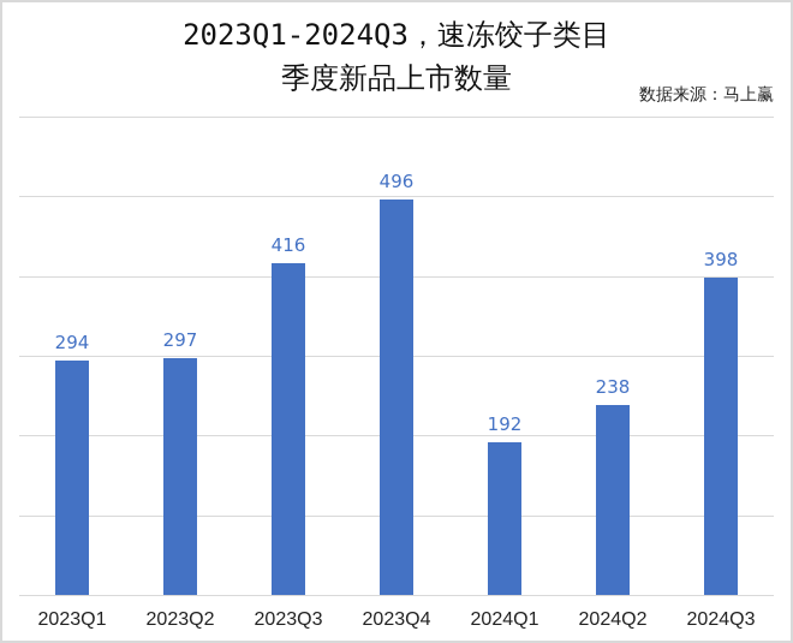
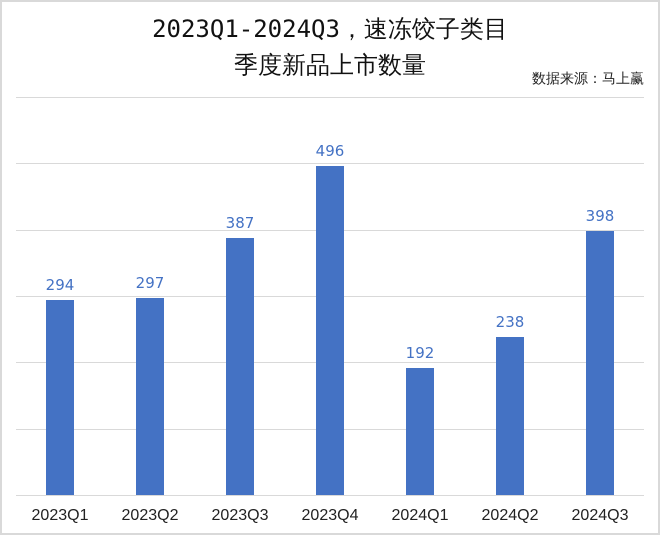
2023Q3: 416 -> 387
